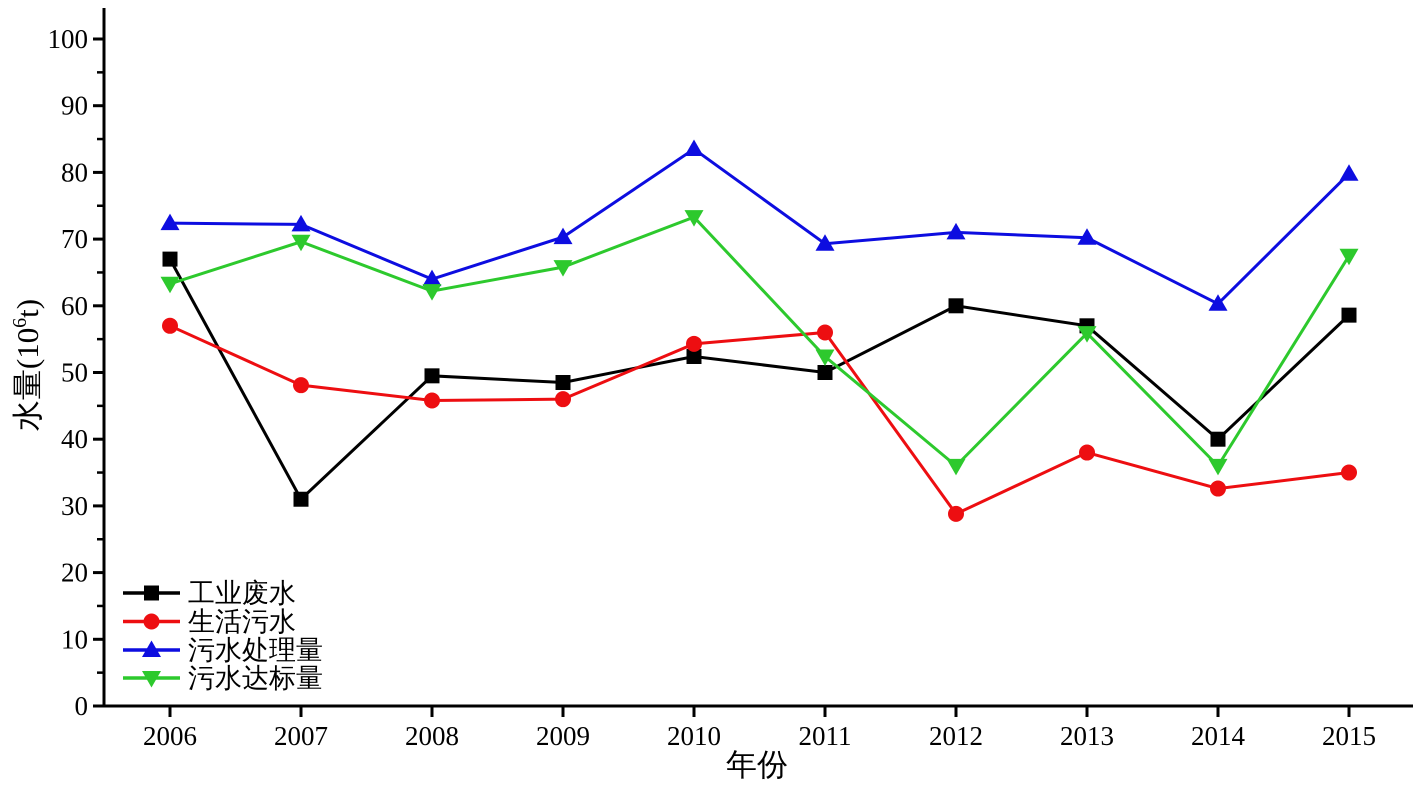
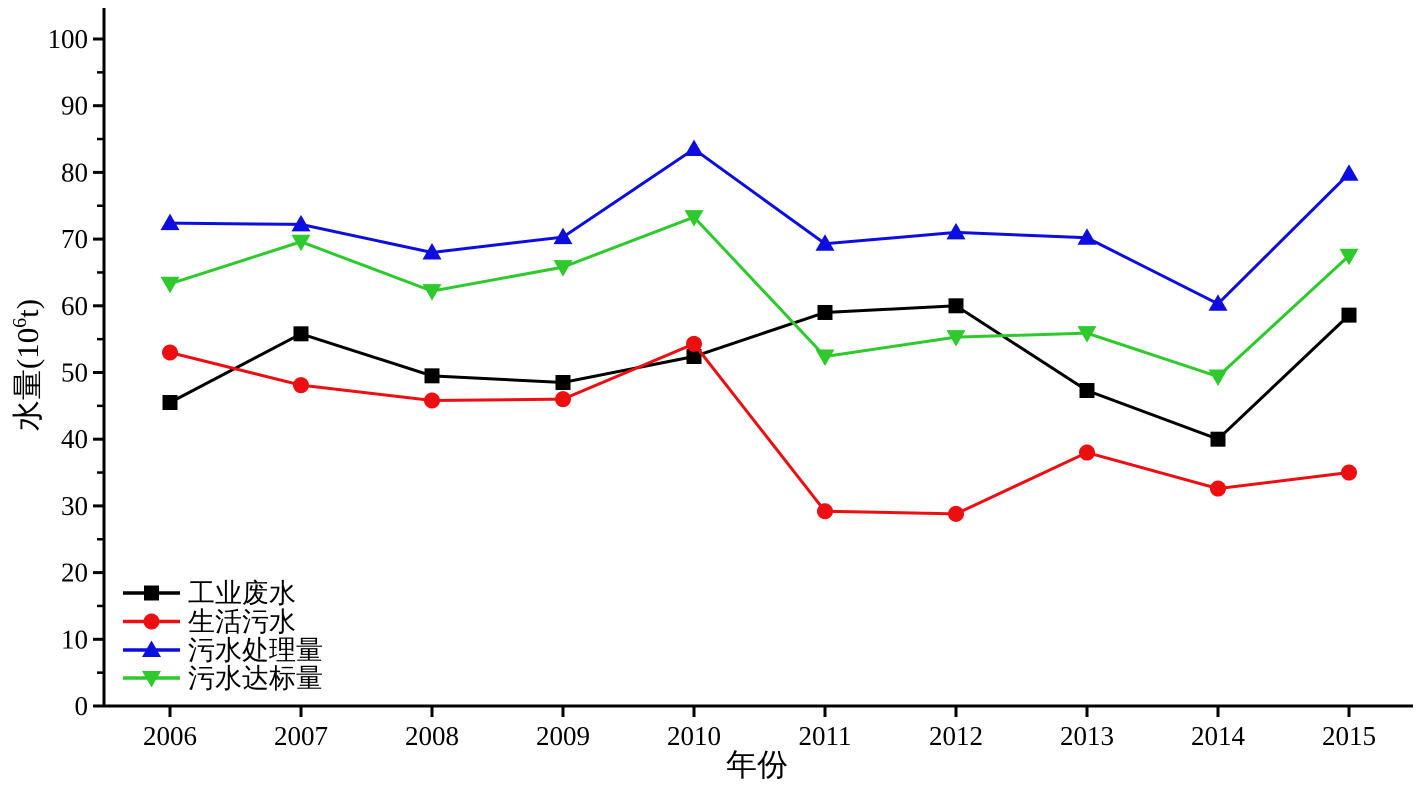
工业废水/2006: 67 -> 46
生活污水/2006: 57 -> 53
工业废水/2007: 31 -> 56
污水处理量/2008: 64 -> 68
工业废水/2011: 50 -> 59
生活污水/2011: 56 -> 29
污水达标量/2012: 36 -> 55
工业废水/2013: 57 -> 47
污水达标量/2014: 36 -> 49
